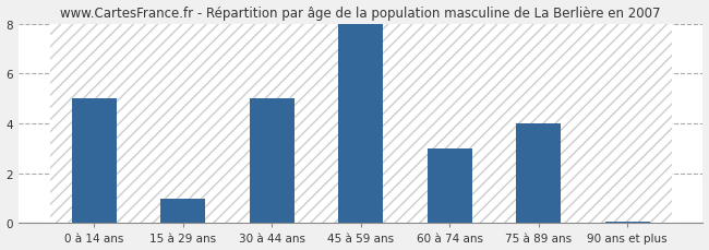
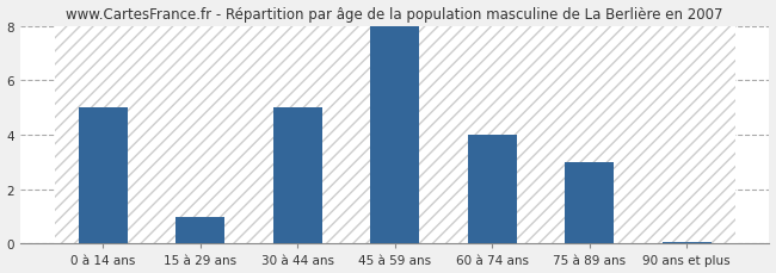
60 à 74 ans: 3.00 -> 4.00
75 à 89 ans: 4.00 -> 3.00
